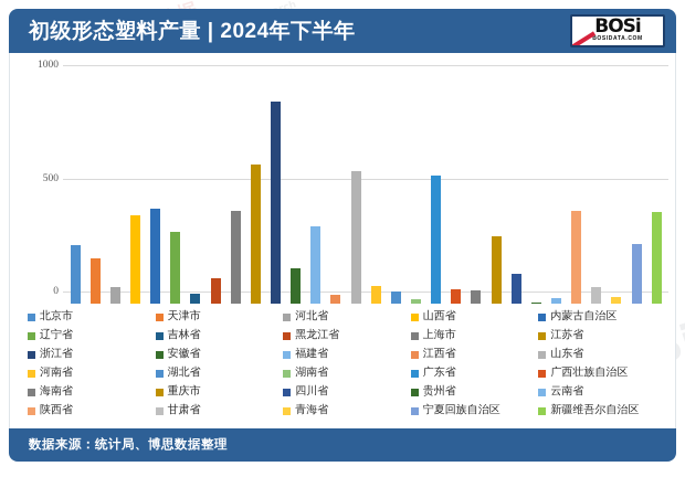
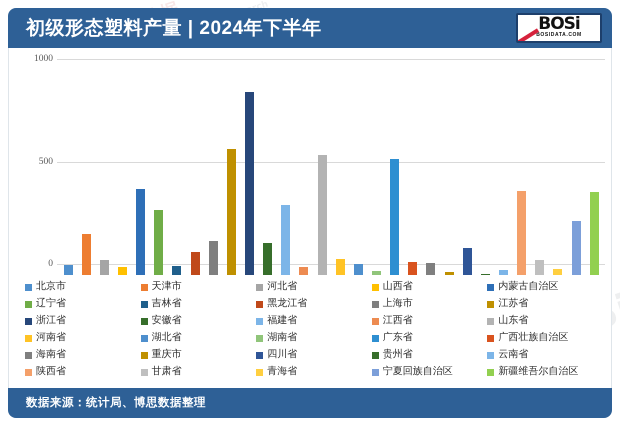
北京市: 260 -> 50
山西省: 390 -> 40
上海市: 410 -> 160
重庆市: 300 -> 20
